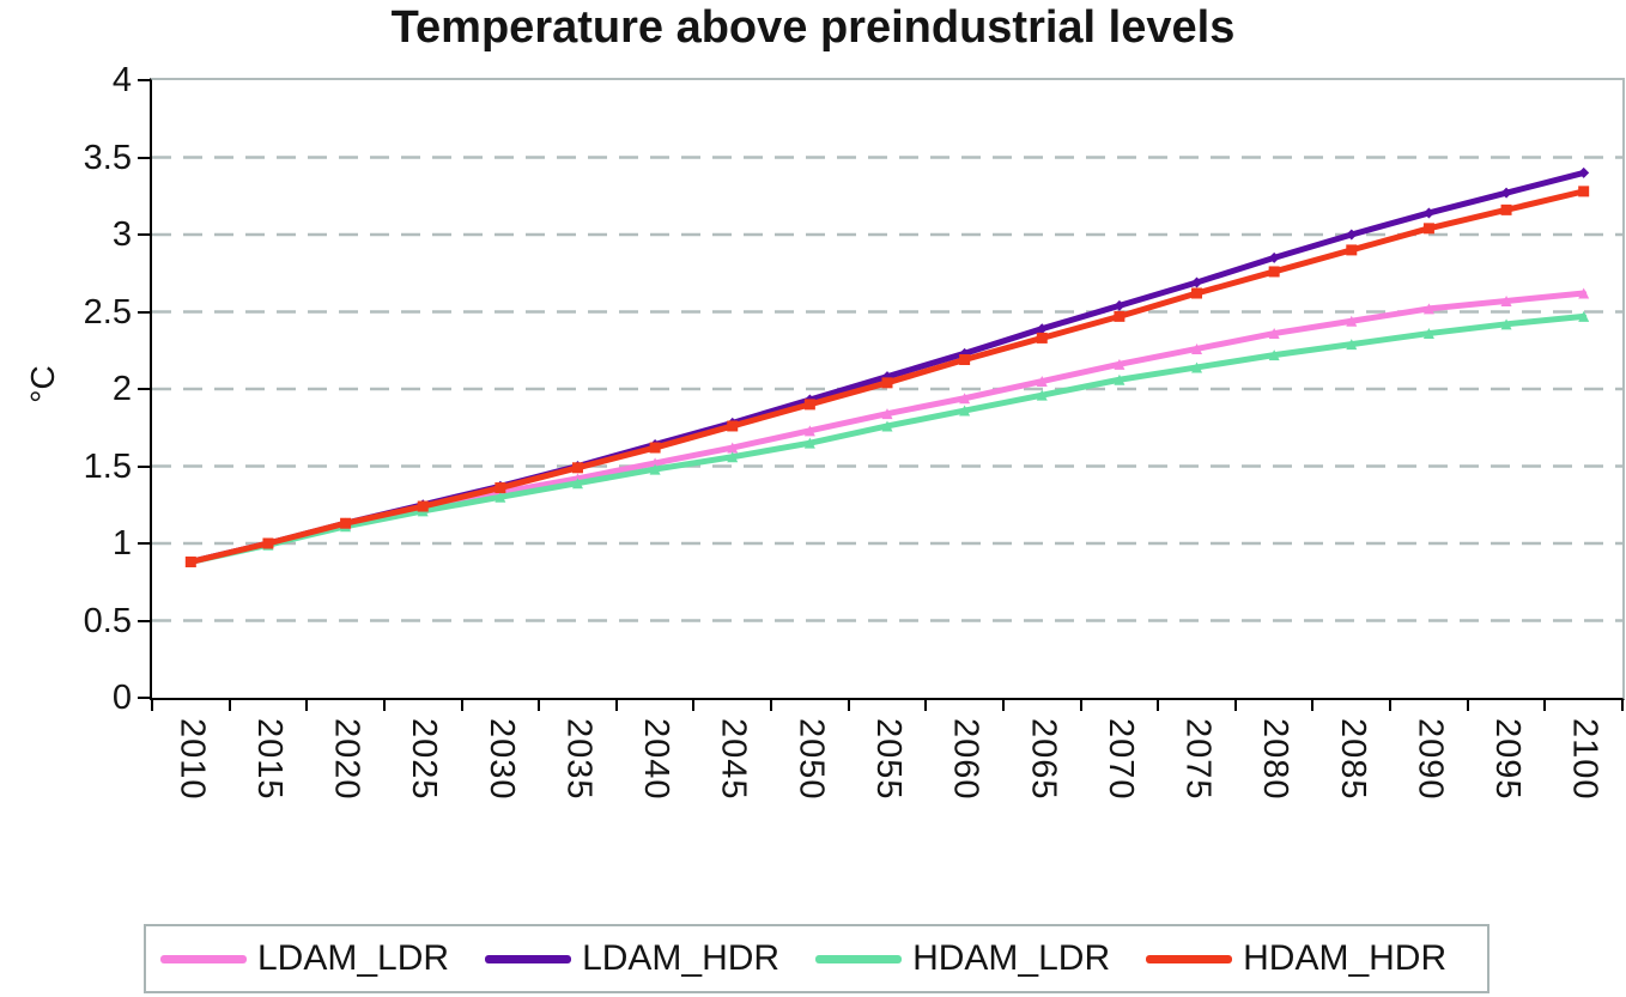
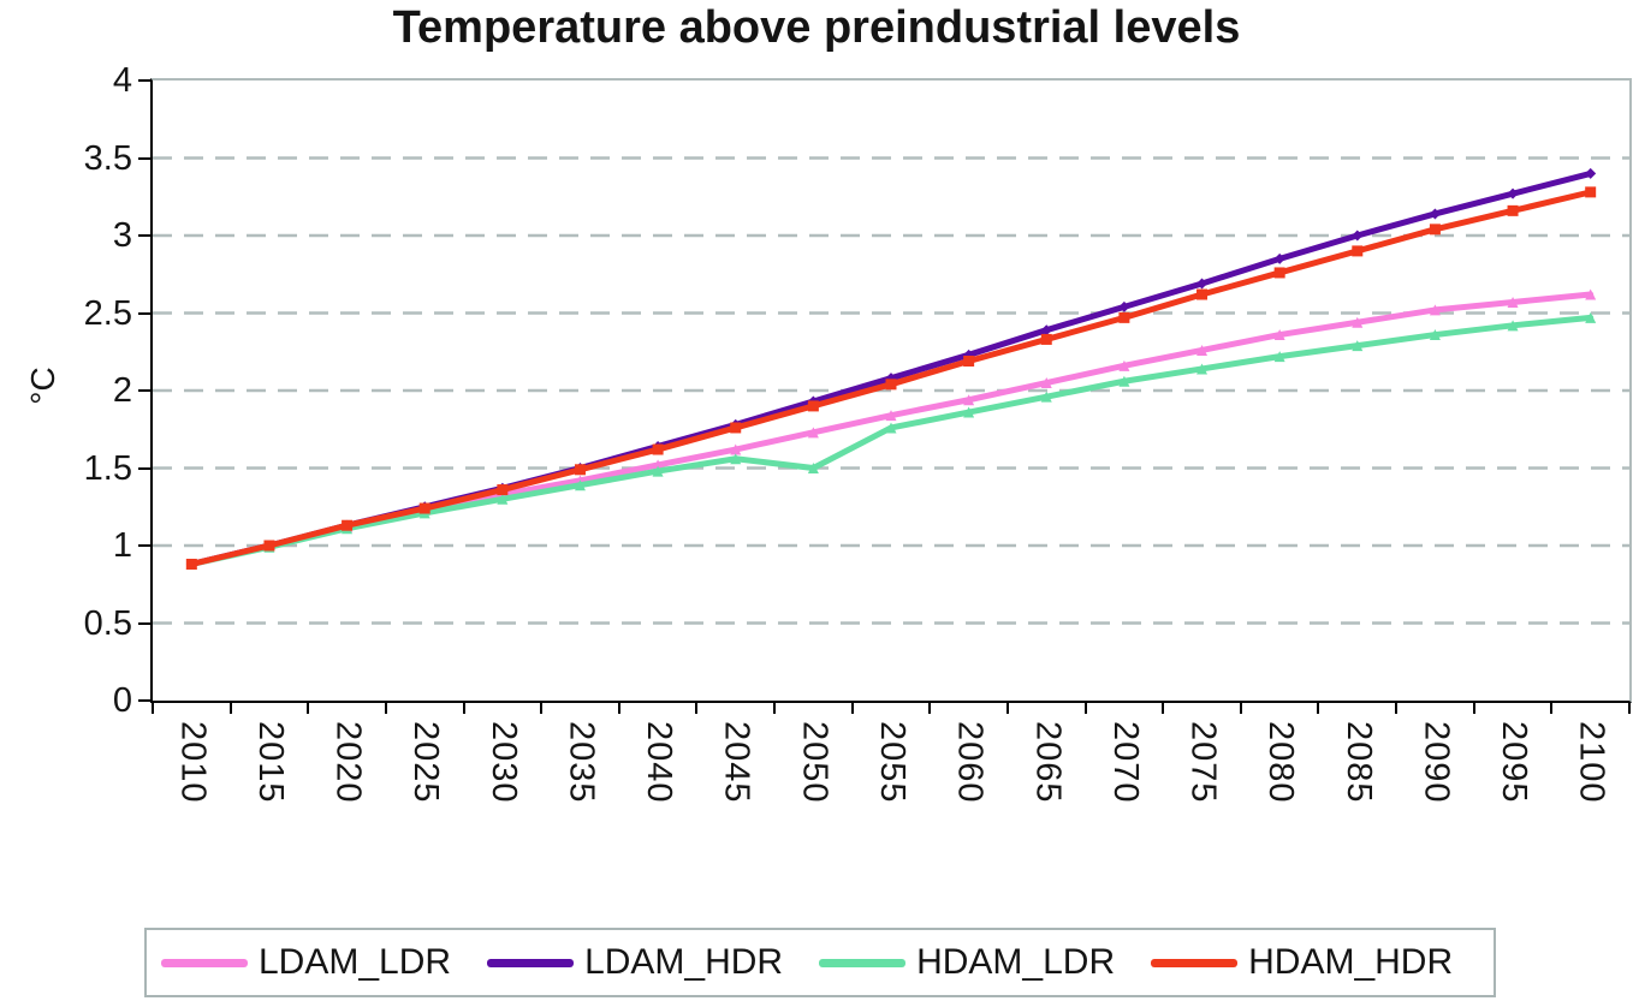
HDAM_LDR/2050: 1.65 -> 1.50
